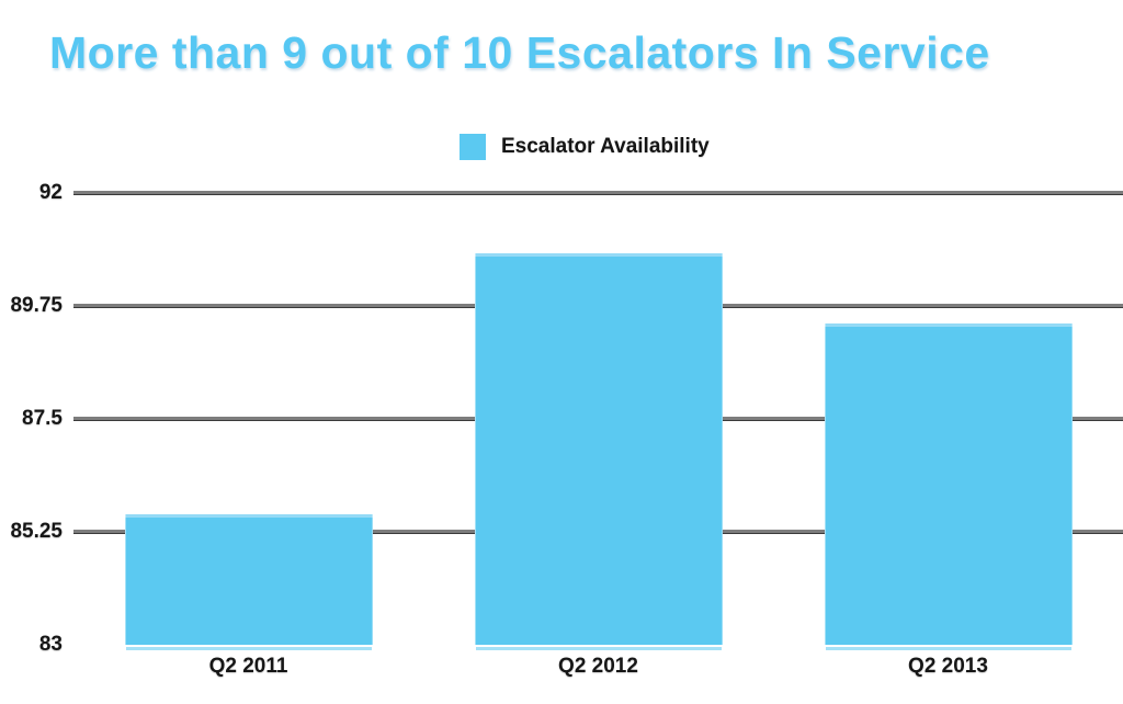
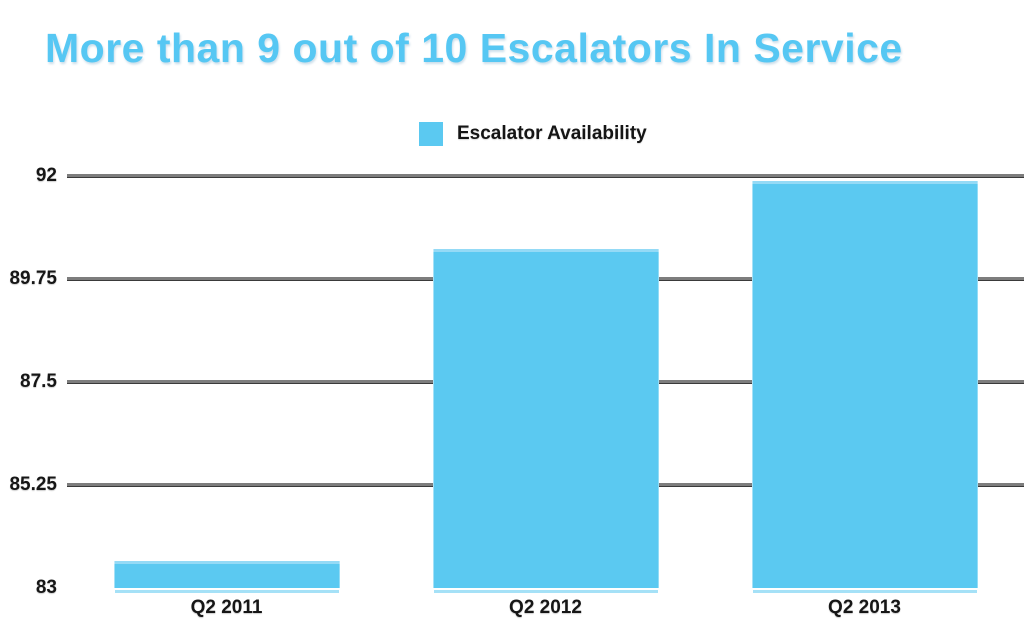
Q2 2011: 85.6 -> 83.6
Q2 2012: 90.8 -> 90.4
Q2 2013: 89.4 -> 91.9
